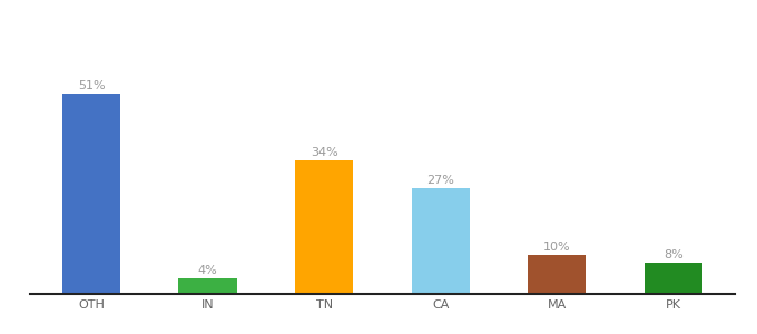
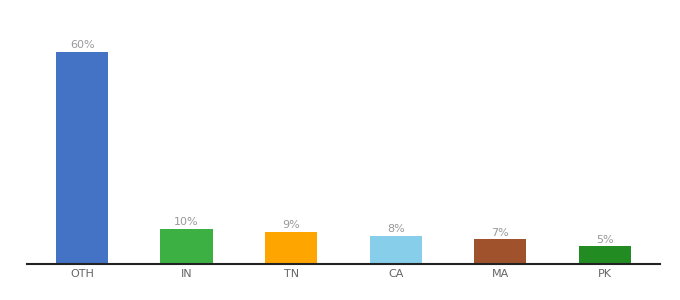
OTH: 51% -> 60%
IN: 4% -> 10%
TN: 34% -> 9%
CA: 27% -> 8%
MA: 10% -> 7%
PK: 8% -> 5%
